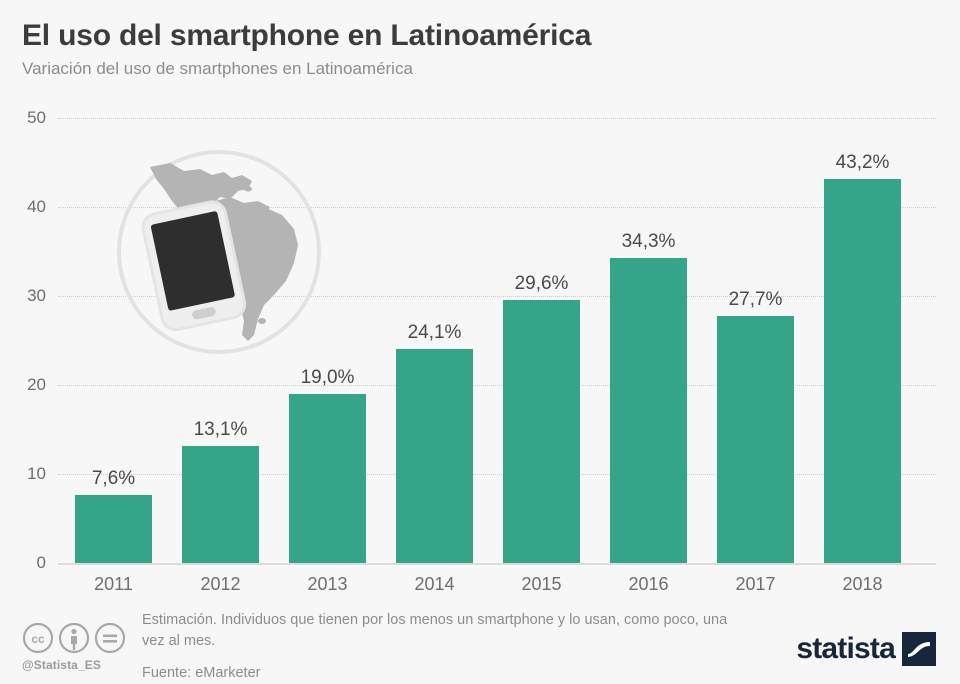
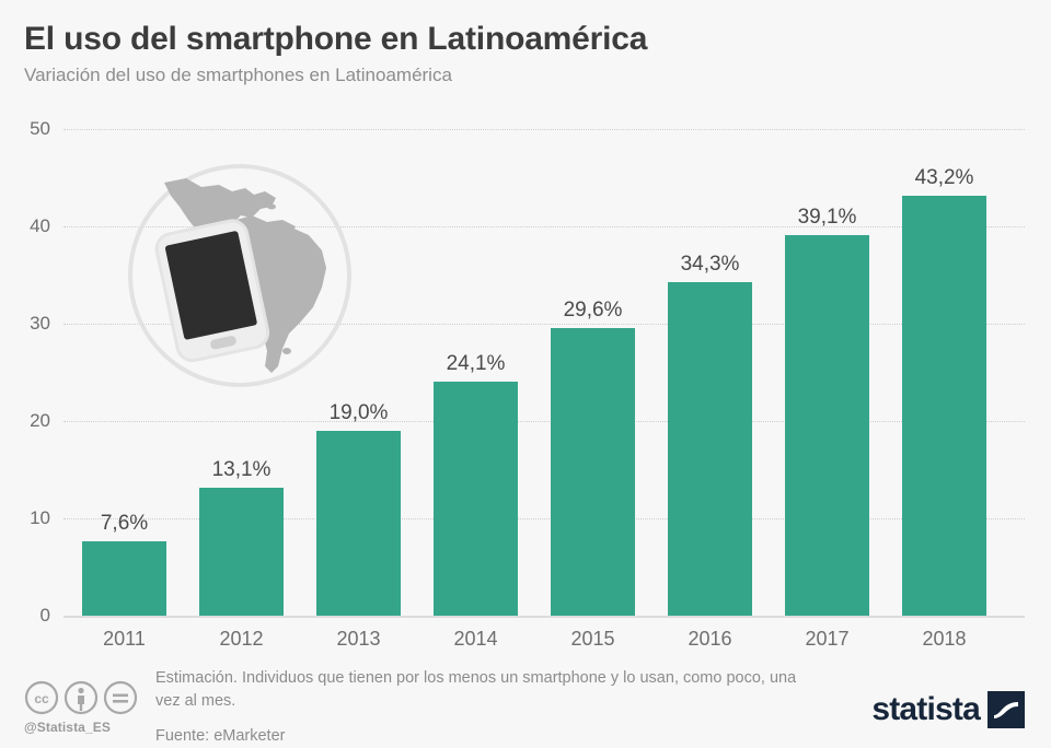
2017: 27,7% -> 39,1%
